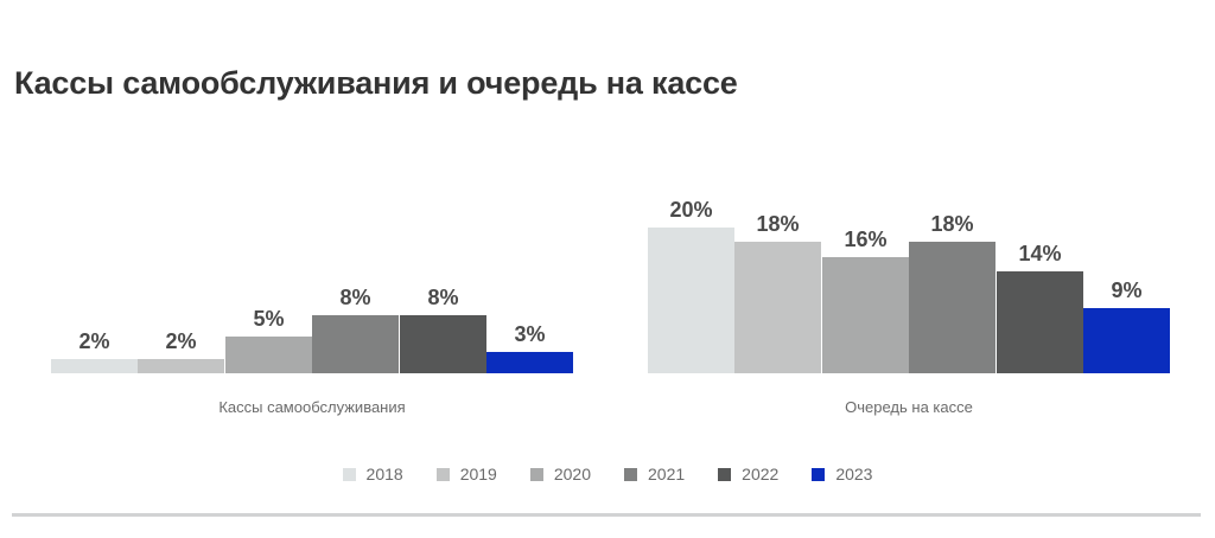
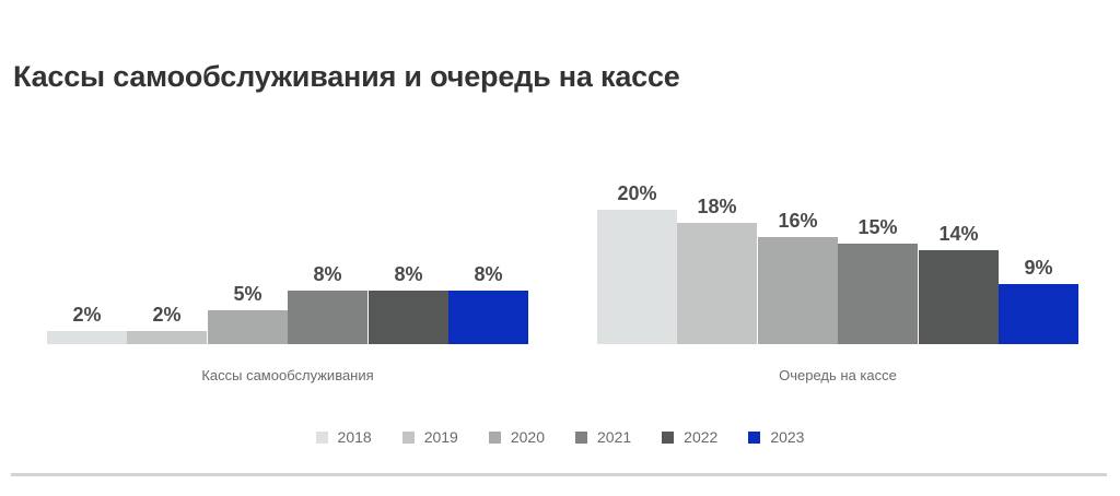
2023/Кассы самообслуживания: 3% -> 8%
2021/Очередь на кассе: 18% -> 15%
